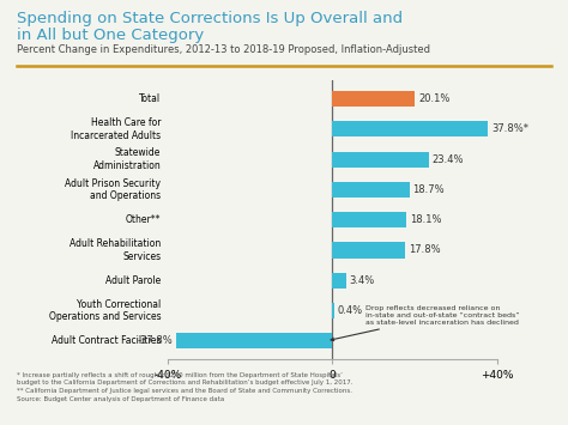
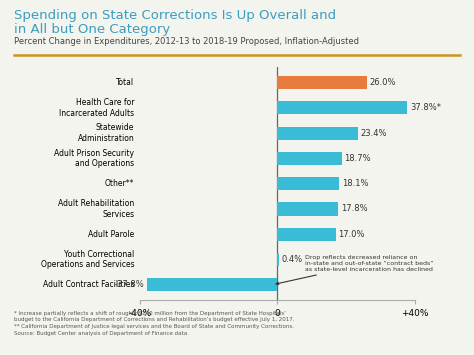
Total: 20.1% -> 26.0%
Adult Parole: 3.4% -> 17.0%
